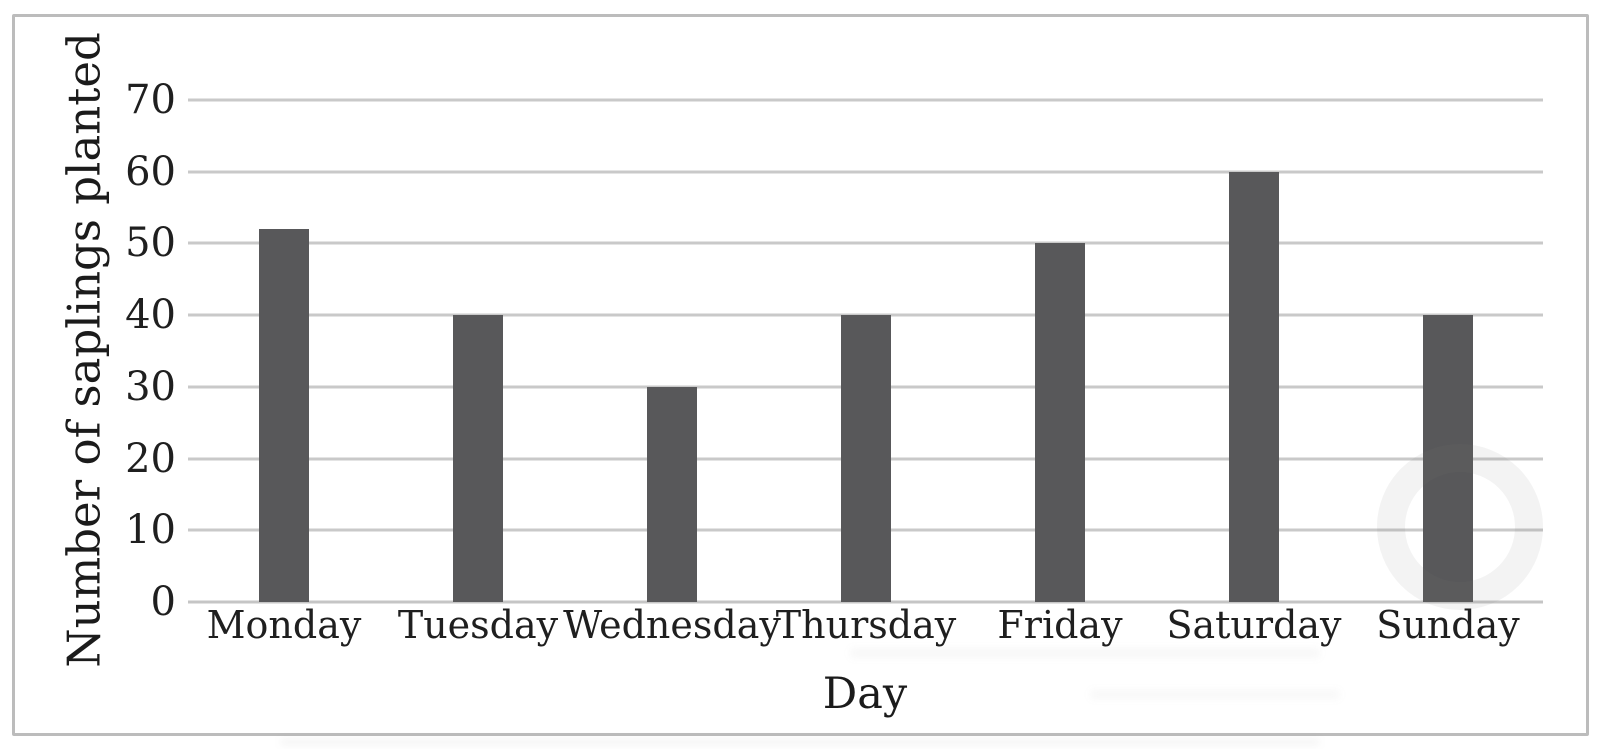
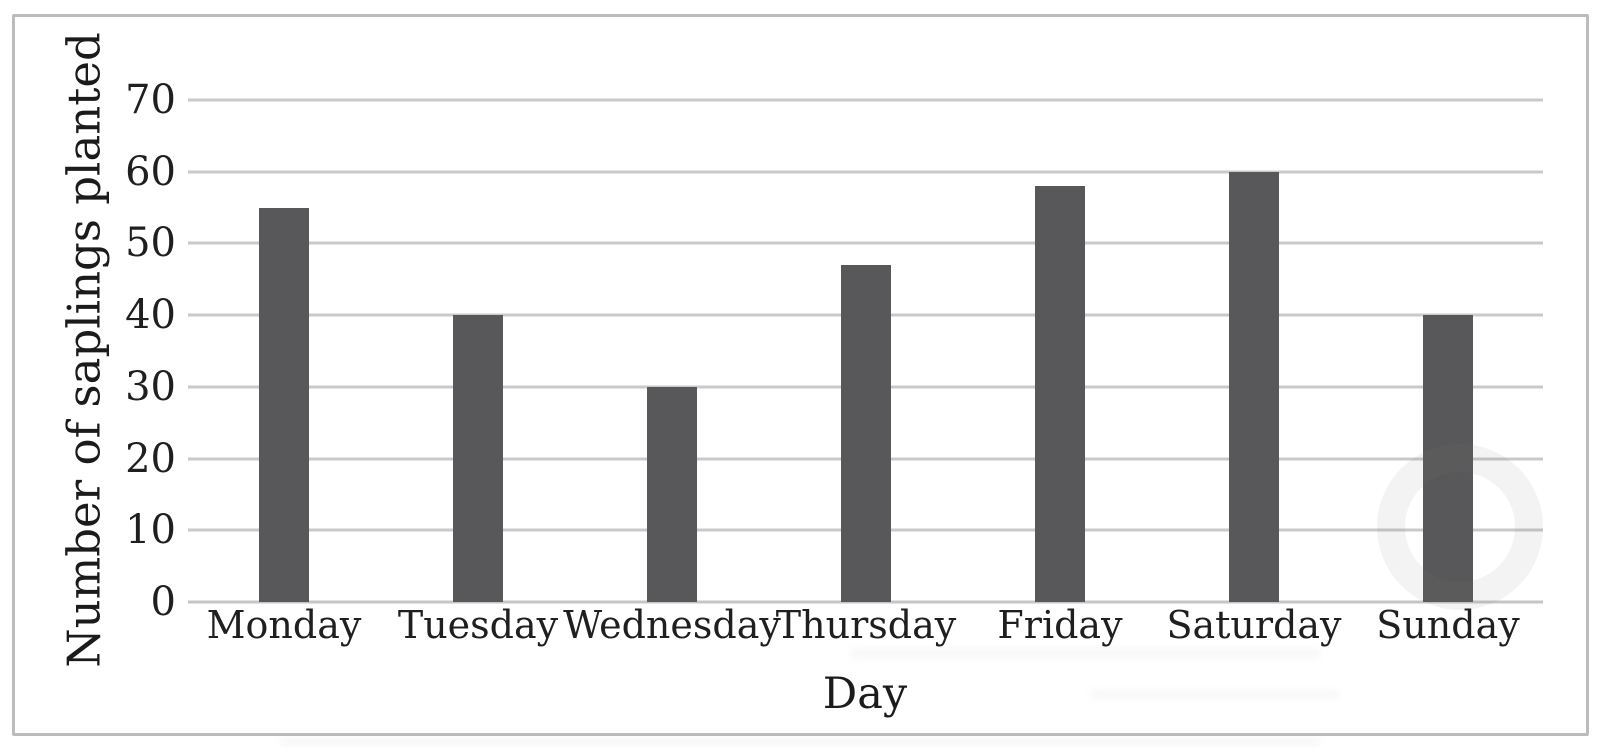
Monday: 52 -> 55
Thursday: 40 -> 47
Friday: 50 -> 58
